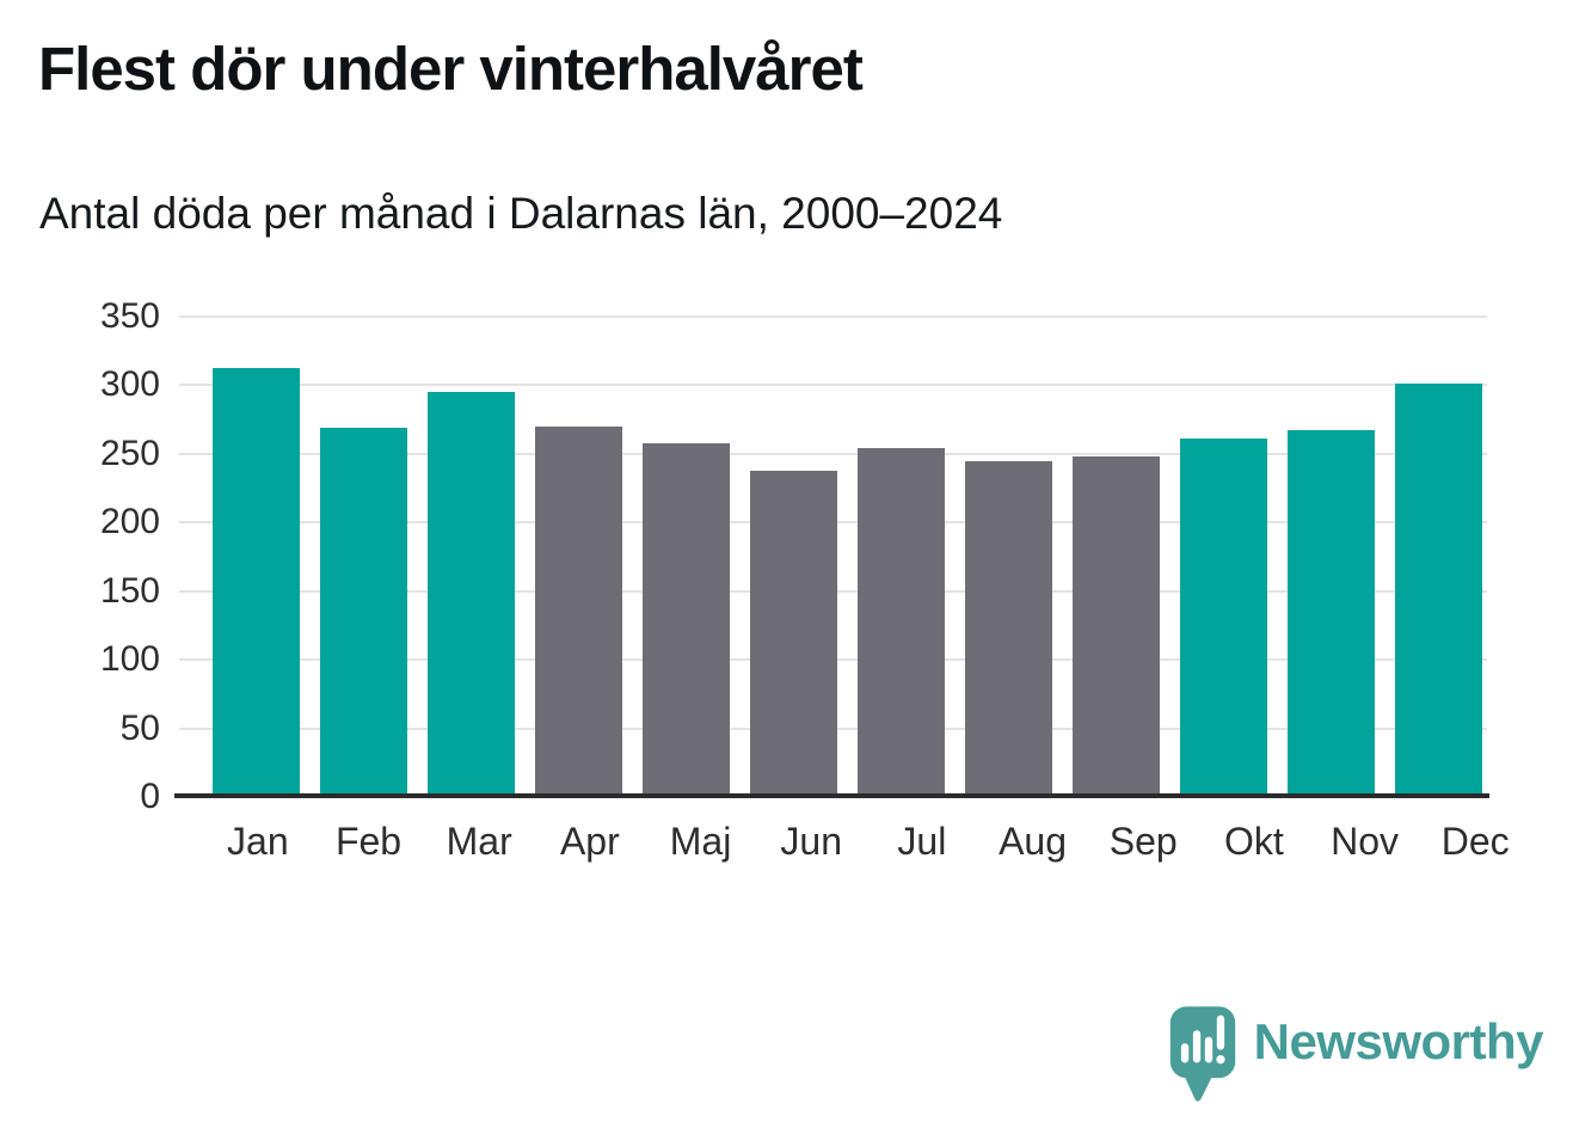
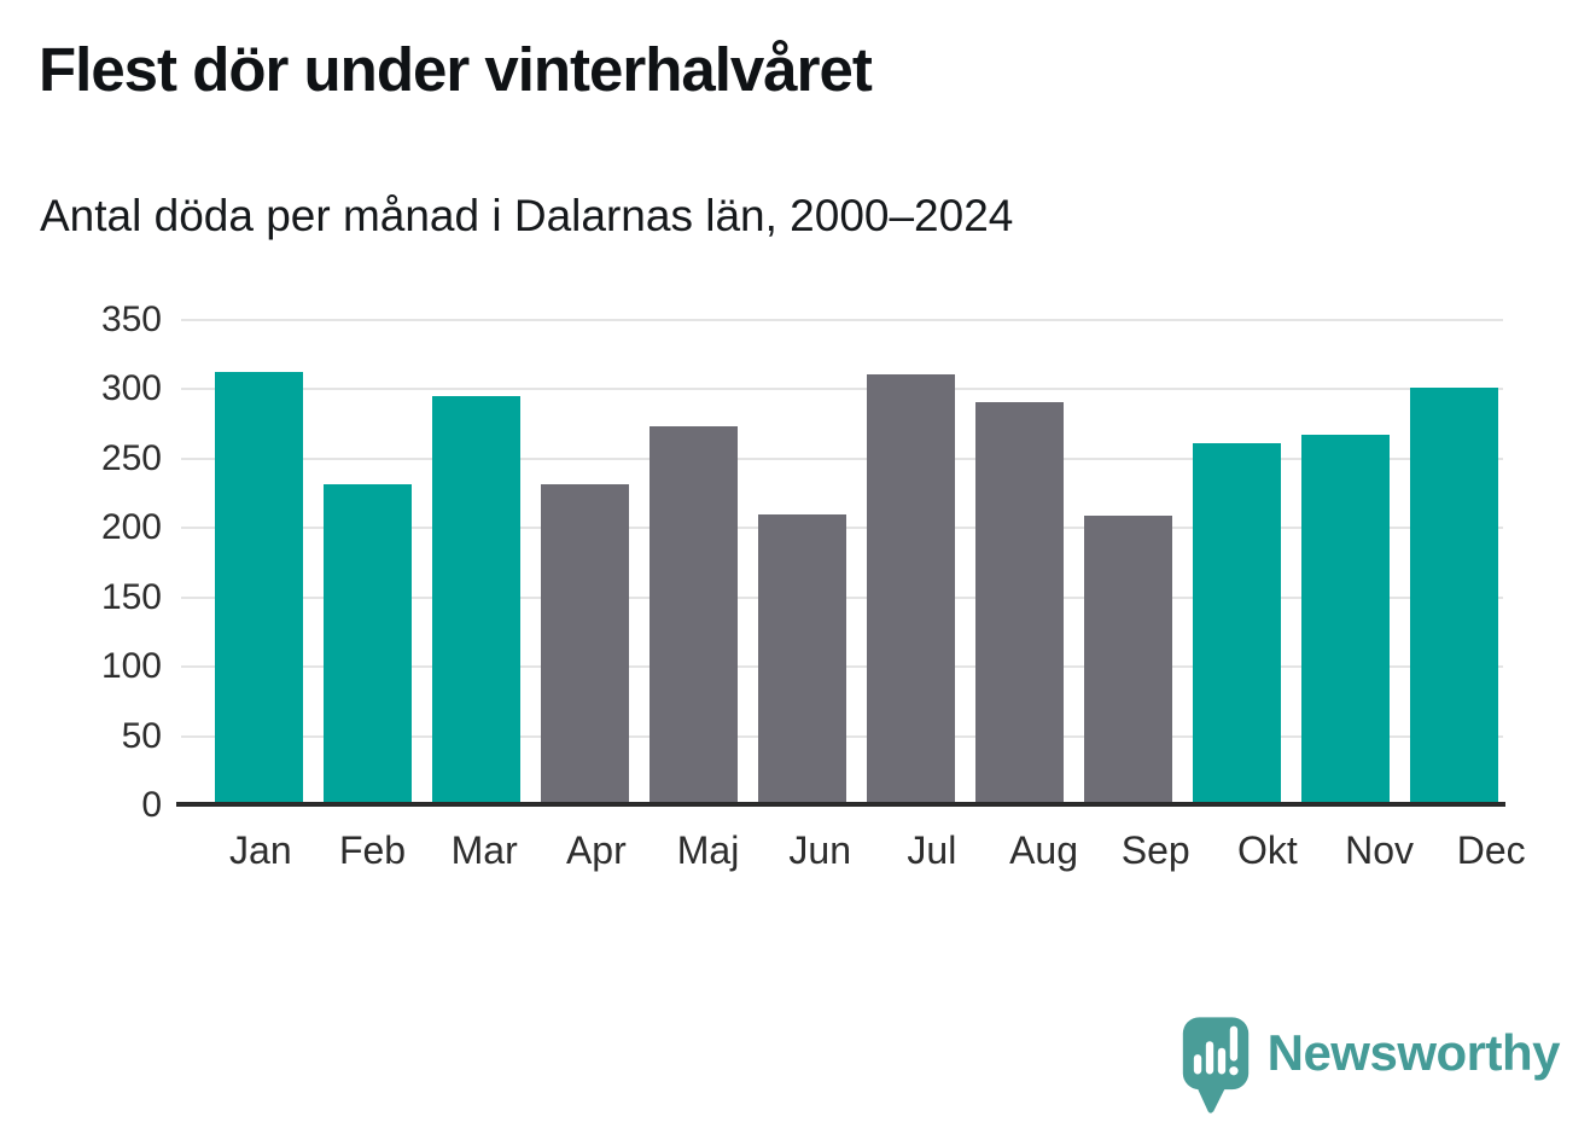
Feb: 269 -> 232
Apr: 270 -> 232
Maj: 258 -> 273
Jun: 238 -> 210
Jul: 254 -> 311
Aug: 245 -> 291
Sep: 248 -> 209
